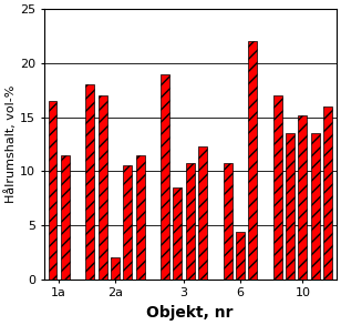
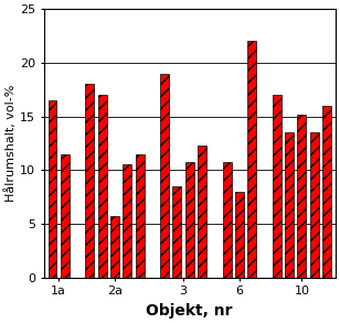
2a: 2.0 -> 5.7
6: 4.4 -> 8.0
